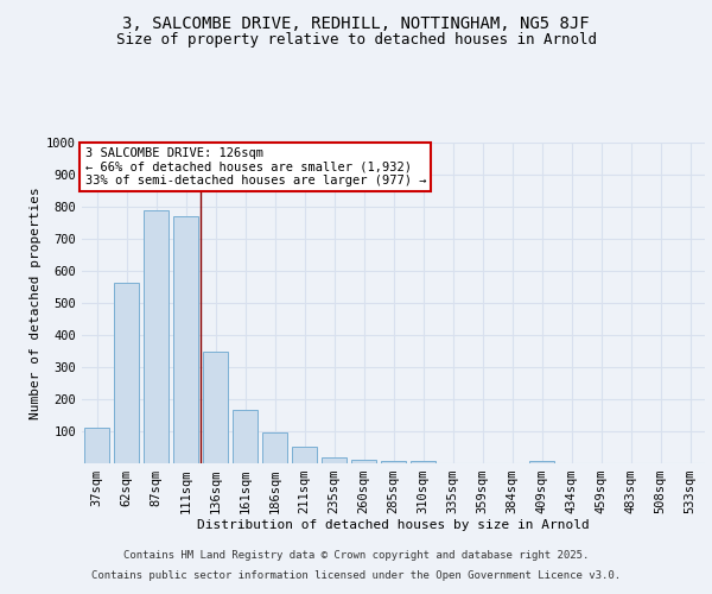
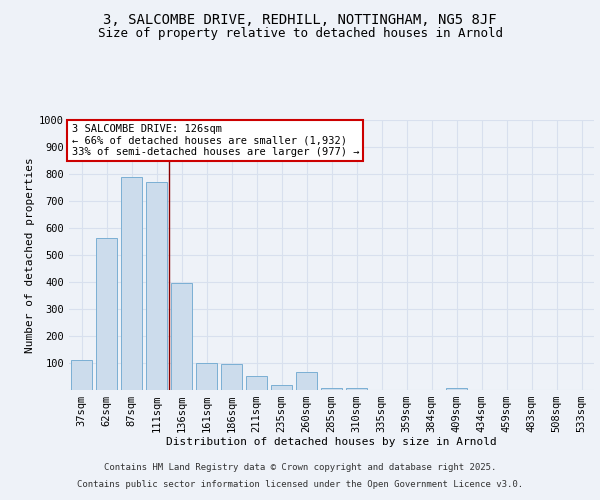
136sqm: 350 -> 395
161sqm: 165 -> 100
260sqm: 12 -> 65
